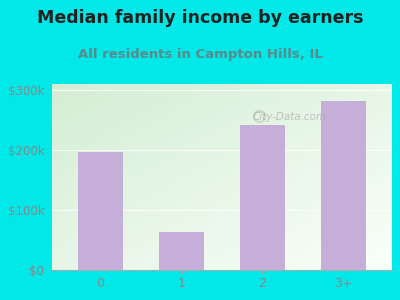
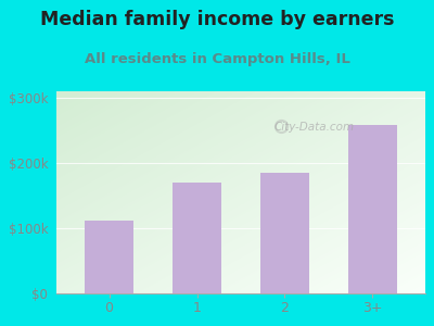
0: $196k -> $112k
1: $64k -> $170k
2: $242k -> $185k
3+: $282k -> $258k
